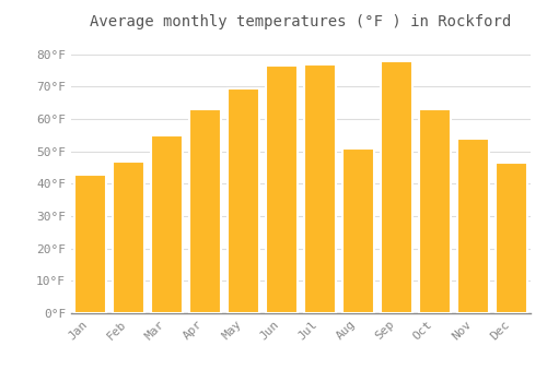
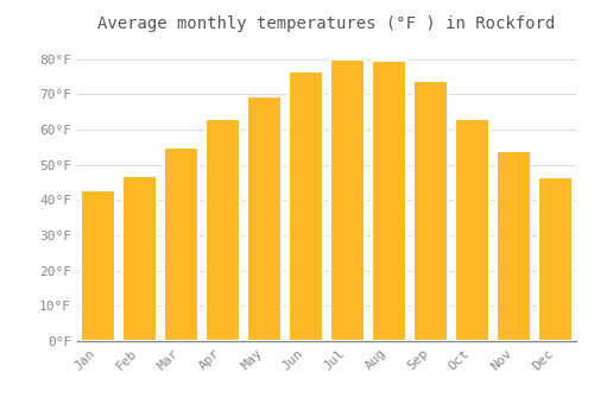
Jul: 77.0°F -> 80.0°F
Aug: 51.0°F -> 79.5°F
Sep: 78.0°F -> 74.0°F
